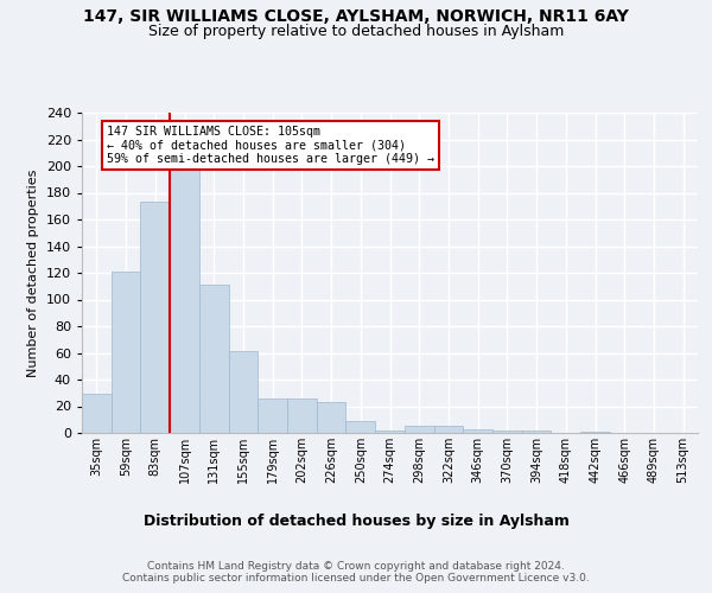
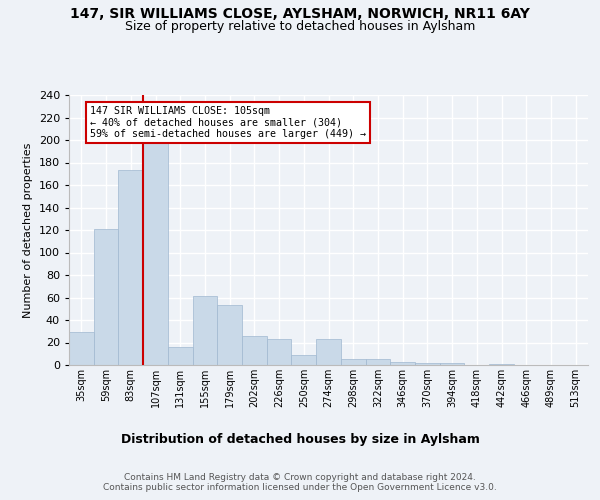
131sqm: 111 -> 16
179sqm: 26 -> 53
274sqm: 2 -> 23
